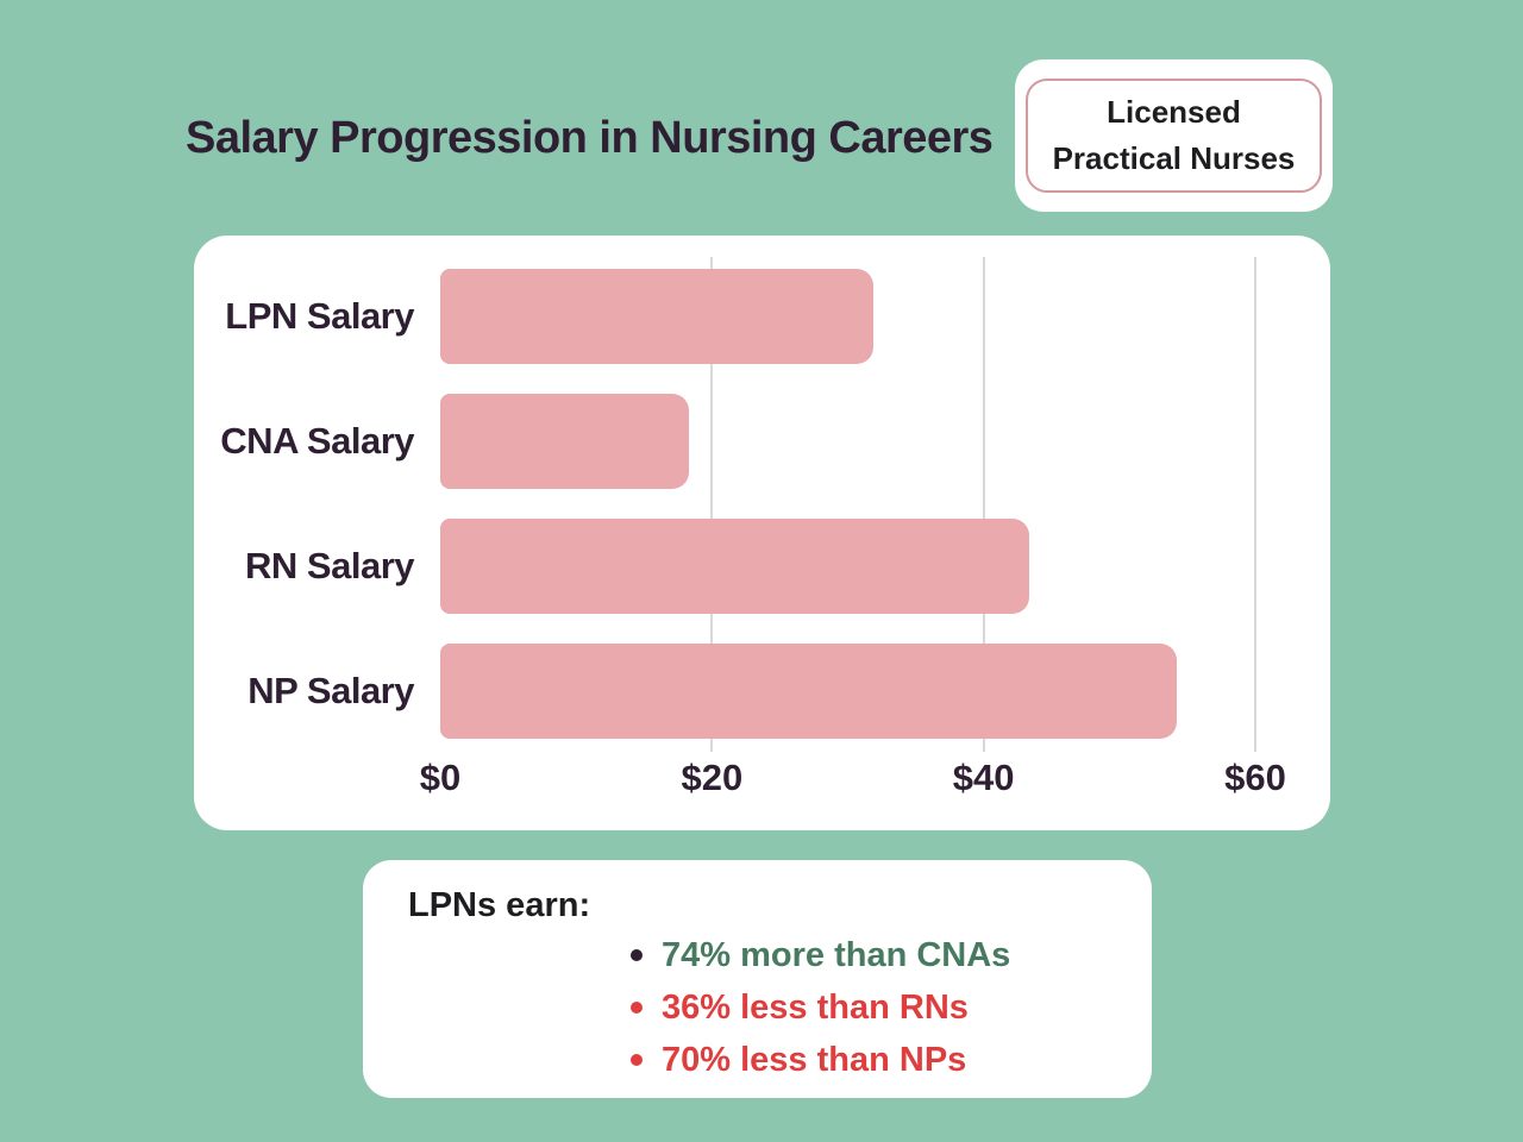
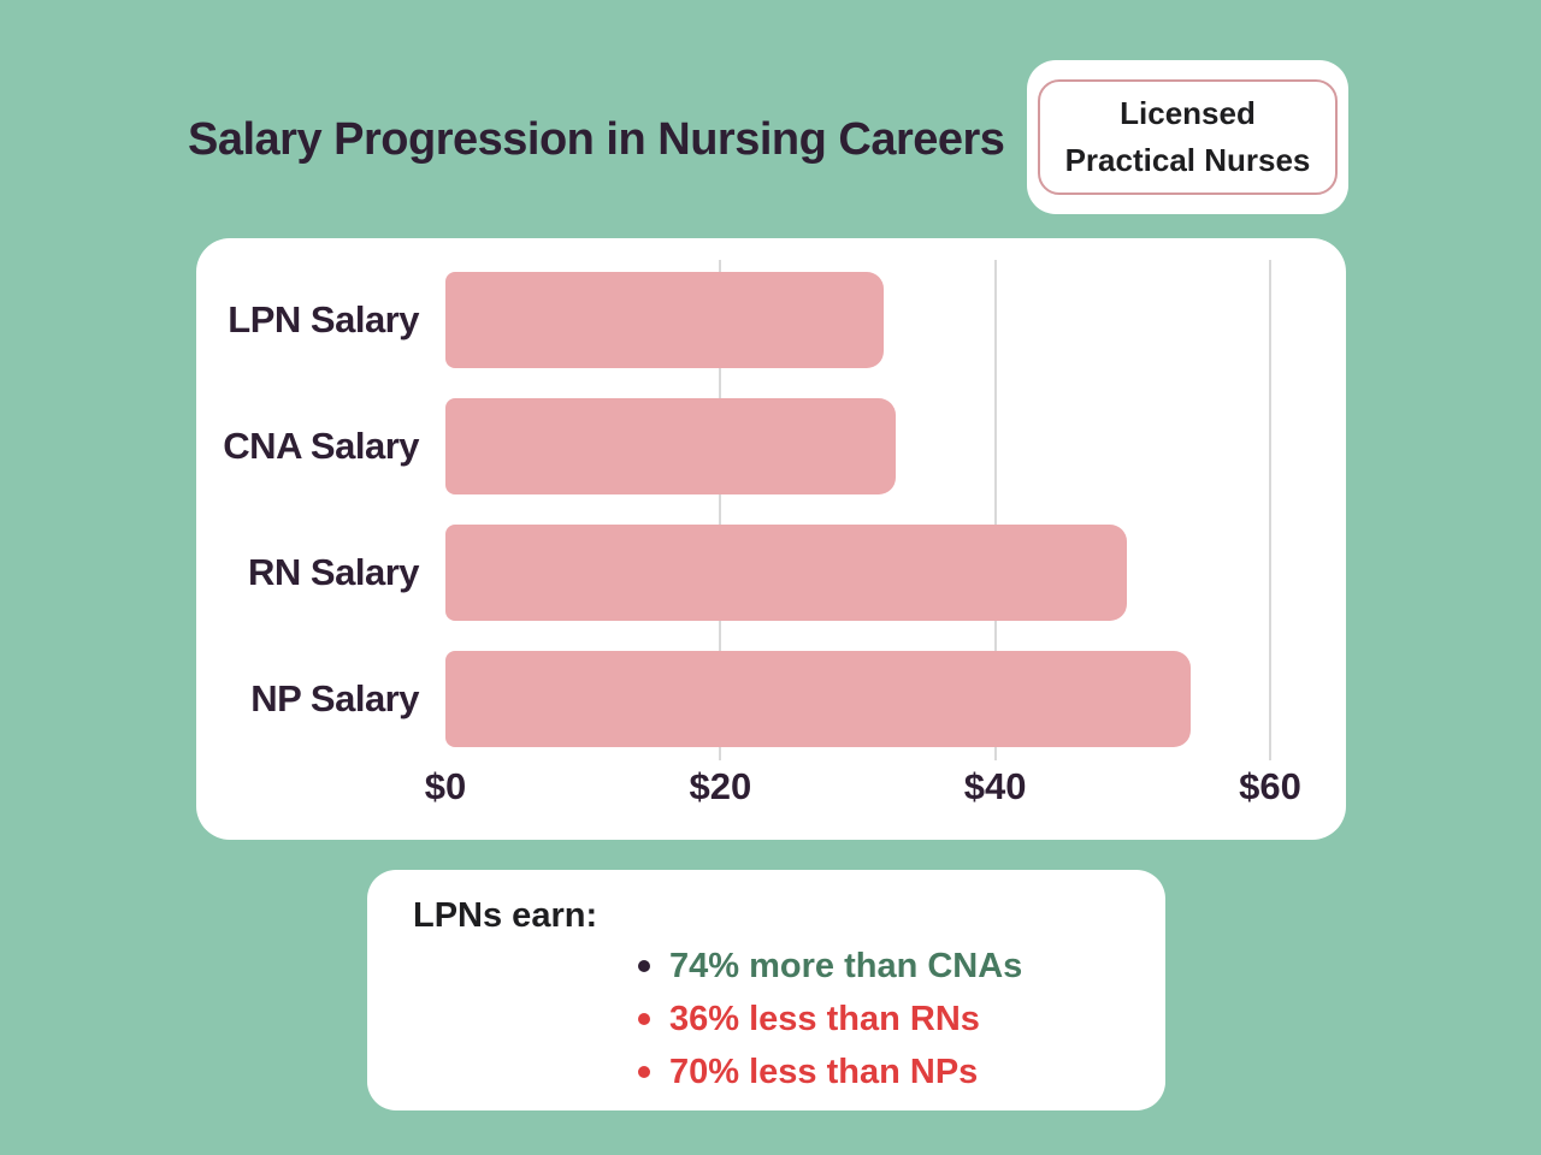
CNA Salary: $18.3 -> $32.8
RN Salary: $43.4 -> $49.6
